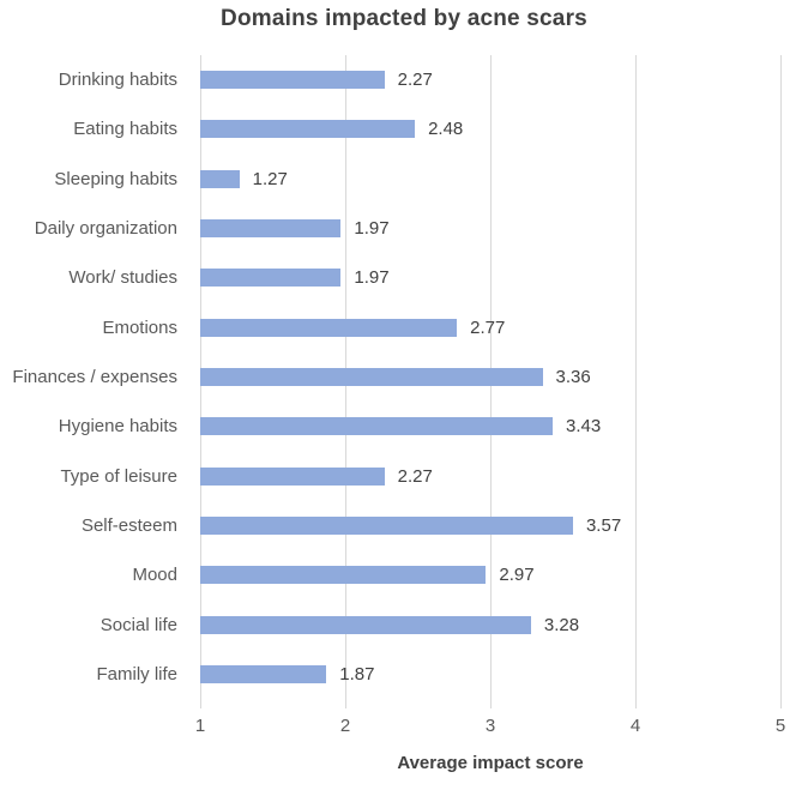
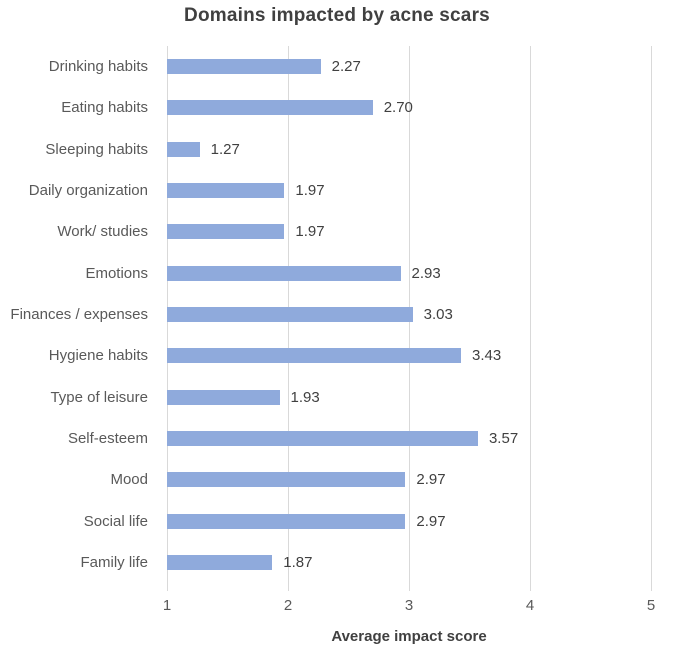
Eating habits: 2.48 -> 2.70
Emotions: 2.77 -> 2.93
Finances / expenses: 3.36 -> 3.03
Type of leisure: 2.27 -> 1.93
Social life: 3.28 -> 2.97
